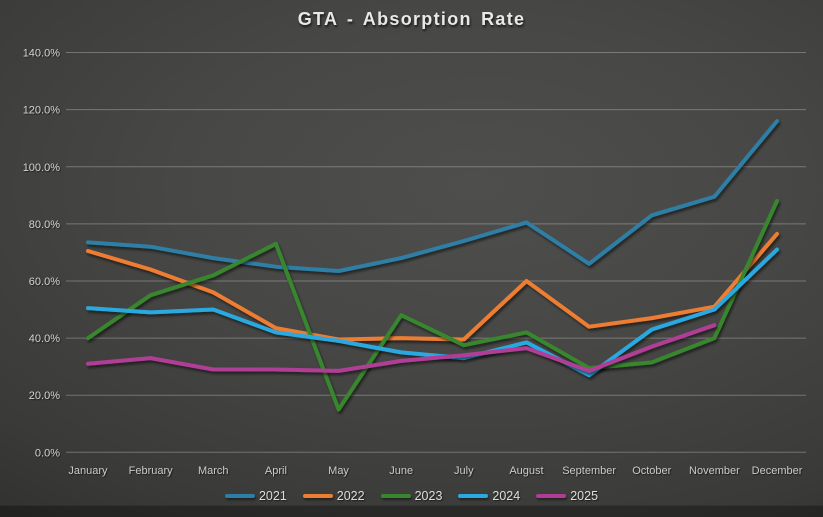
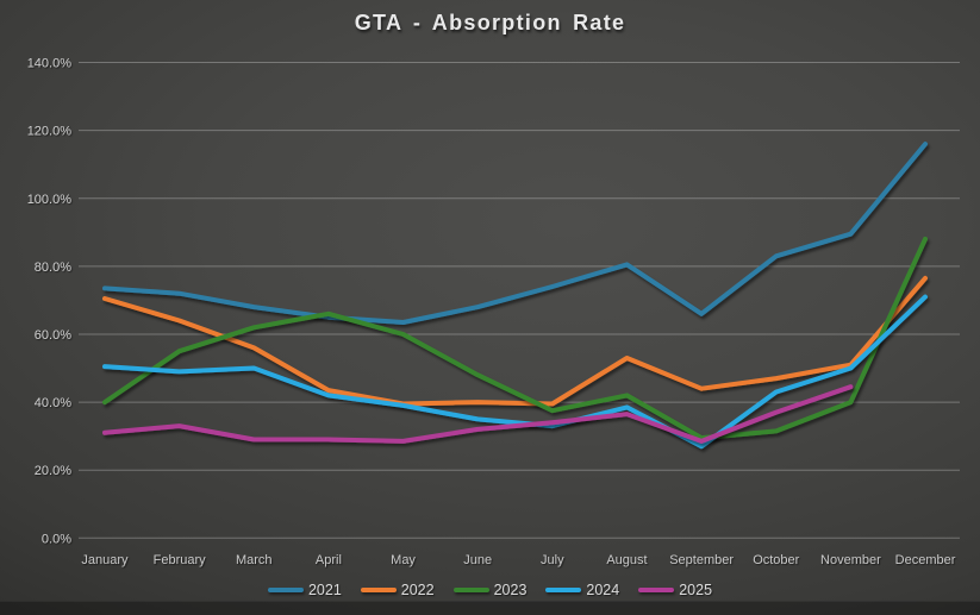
2023/April: 73% -> 66%
2023/May: 15% -> 60%
2022/August: 60% -> 53%
